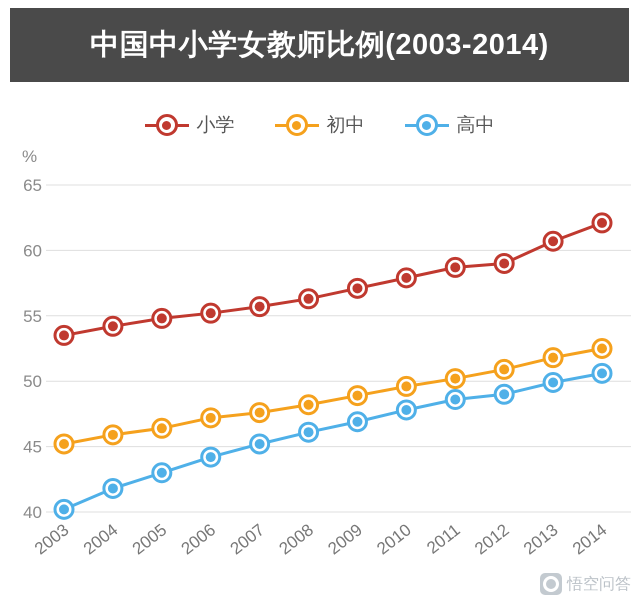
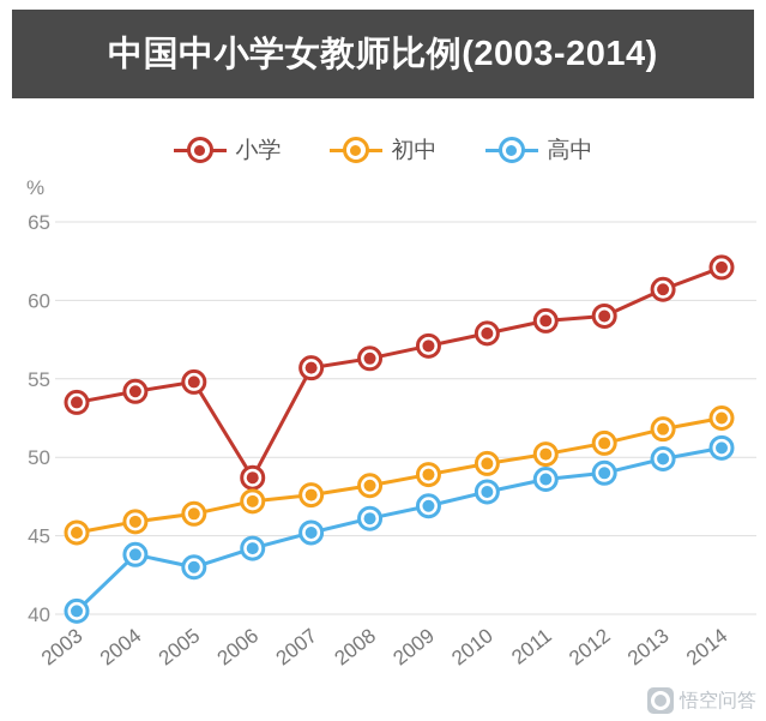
高中/2004: 41.8 -> 43.8
小学/2006: 55.2 -> 48.7
